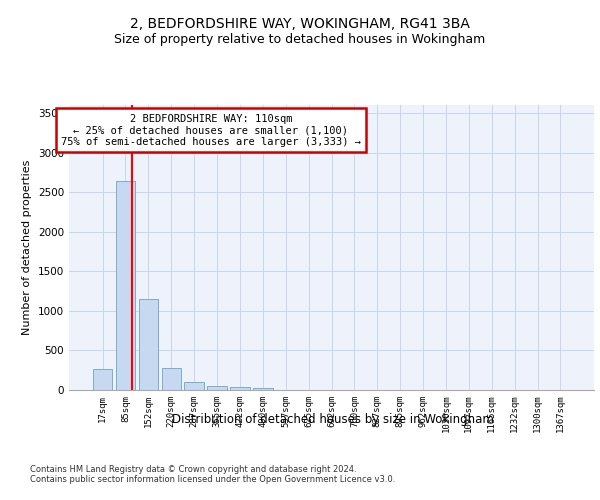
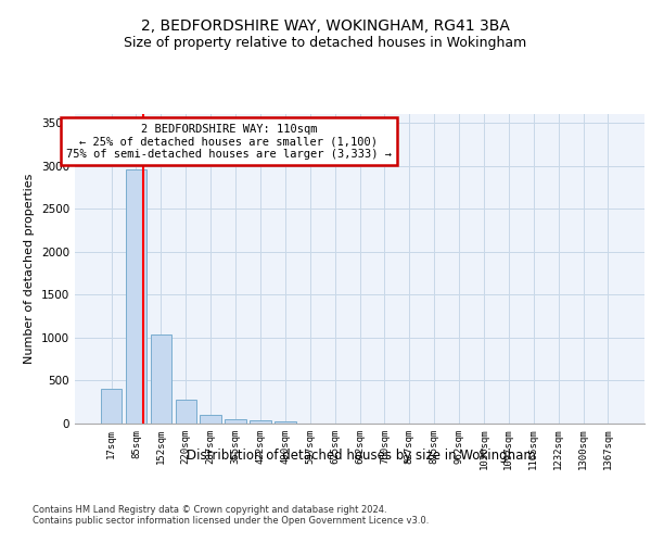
17sqm: 270 -> 400
85sqm: 2640 -> 2960
152sqm: 1150 -> 1040
